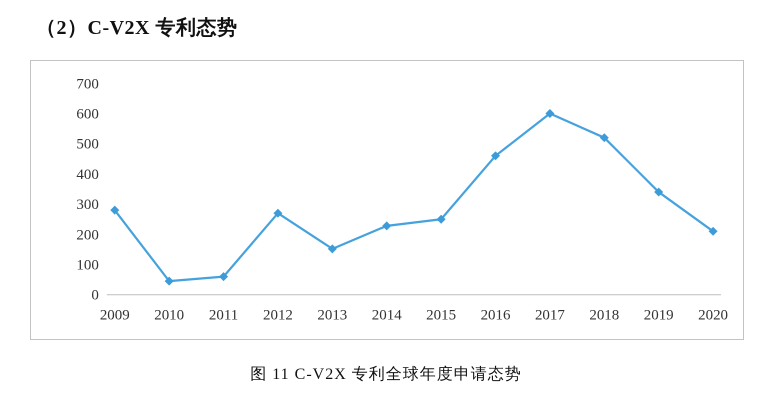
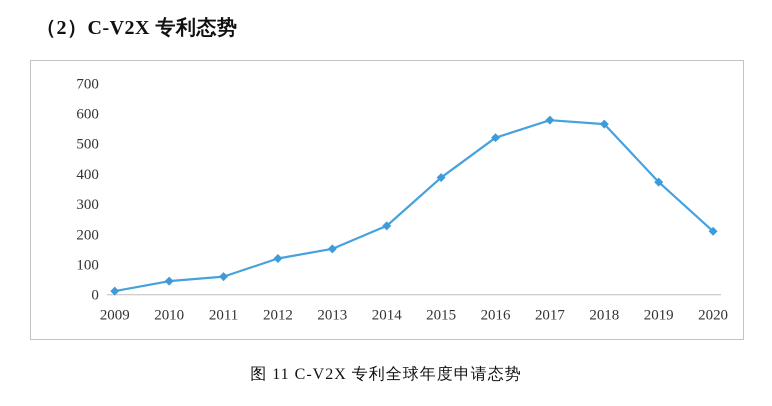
2009: 280 -> 10
2012: 270 -> 120
2015: 250 -> 390
2016: 460 -> 520
2017: 600 -> 580
2018: 520 -> 560
2019: 340 -> 370
